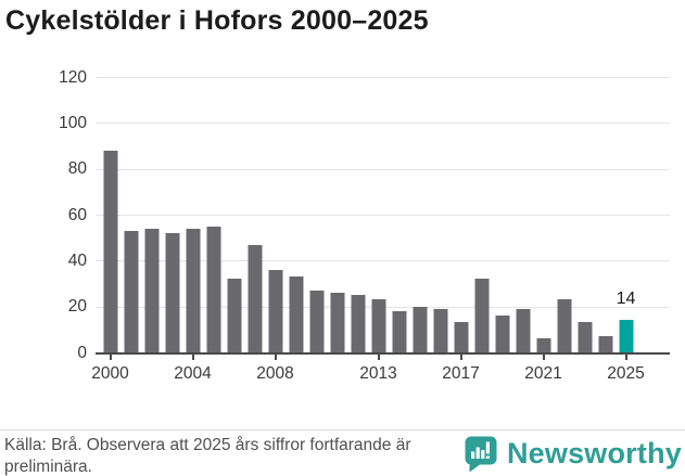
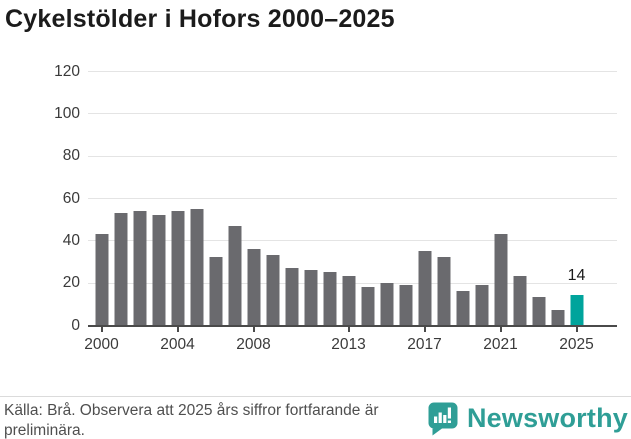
2000: 88 -> 43
2017: 13 -> 35
2021: 6 -> 43
